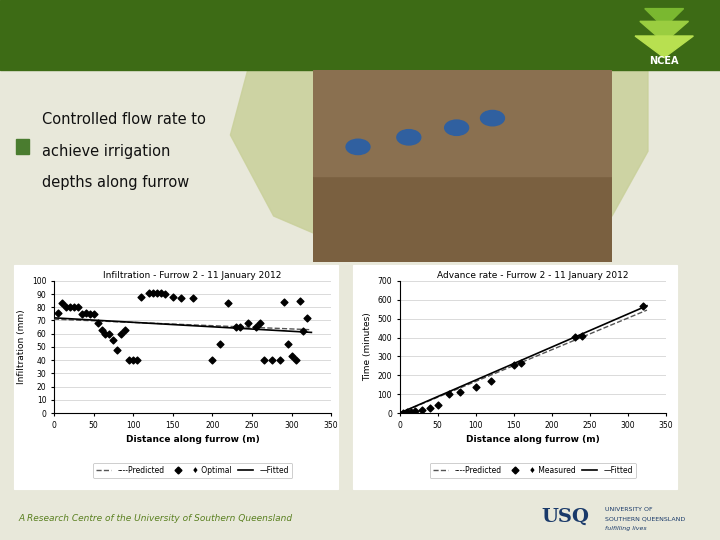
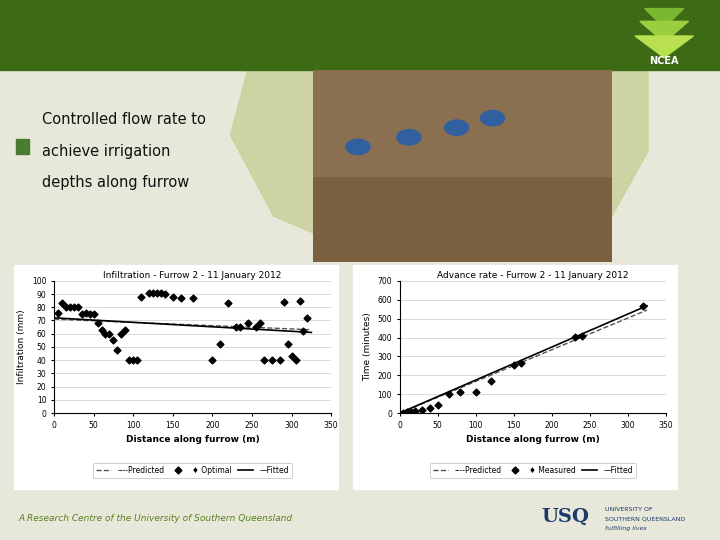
Advance rate - Furrow 2 - 11 January 2012/100: 140 -> 110
